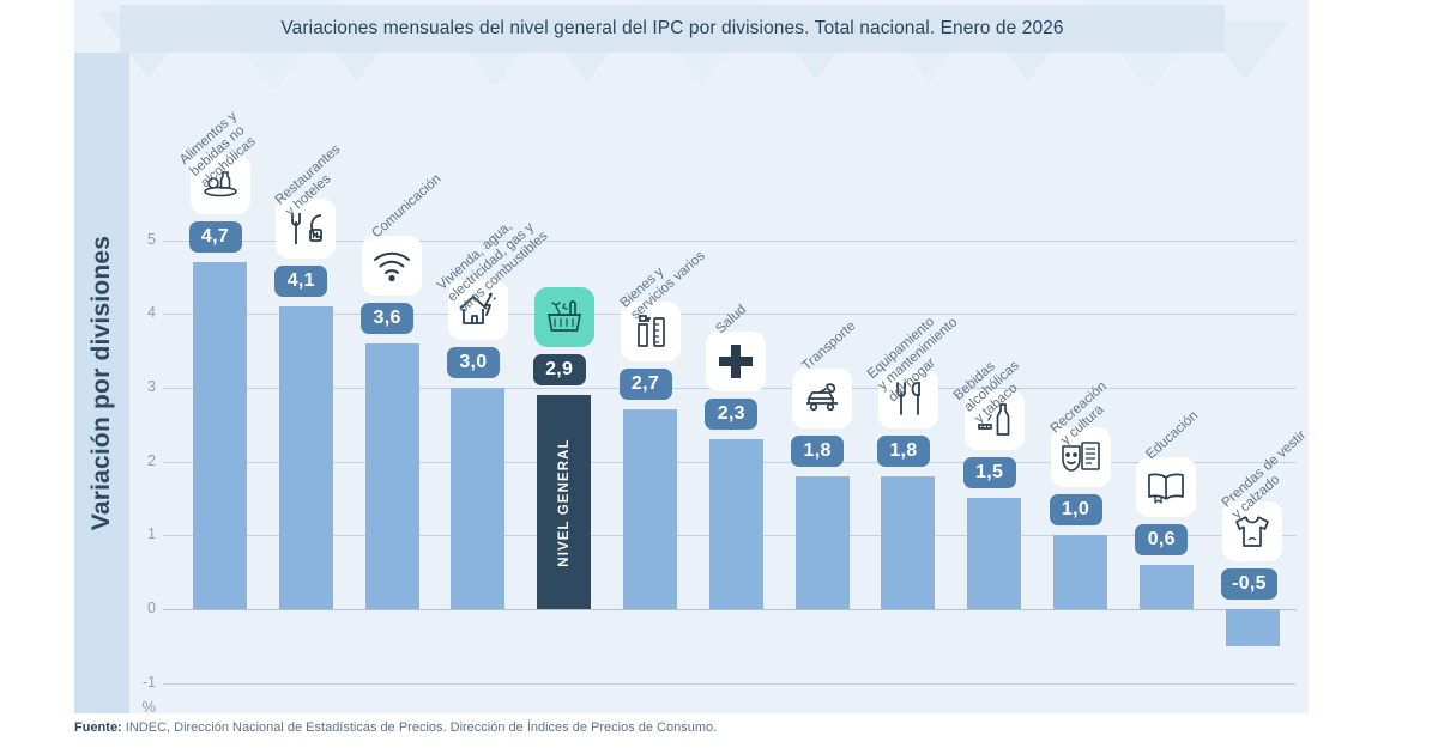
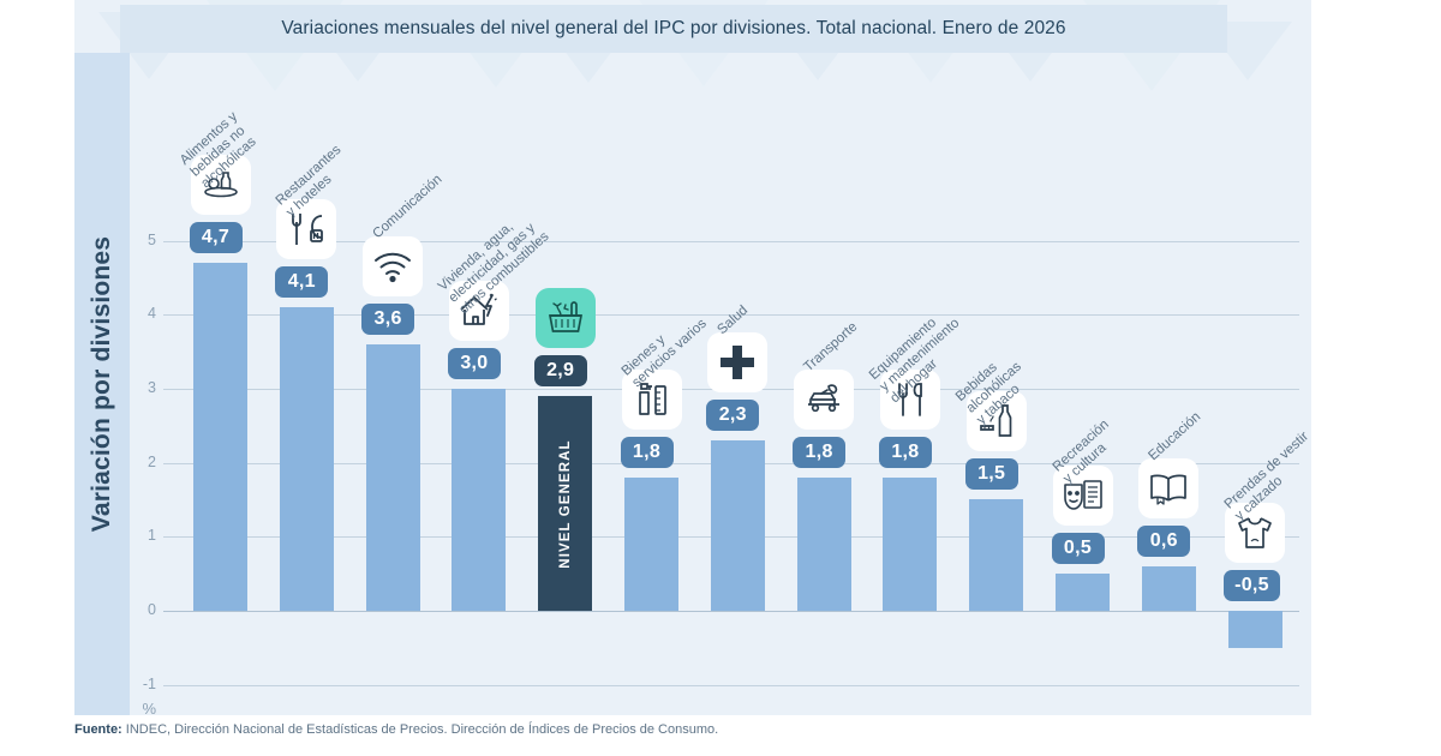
Bienes y servicios varios: 2,7 -> 1,8
Recreación y cultura: 1,0 -> 0,5
